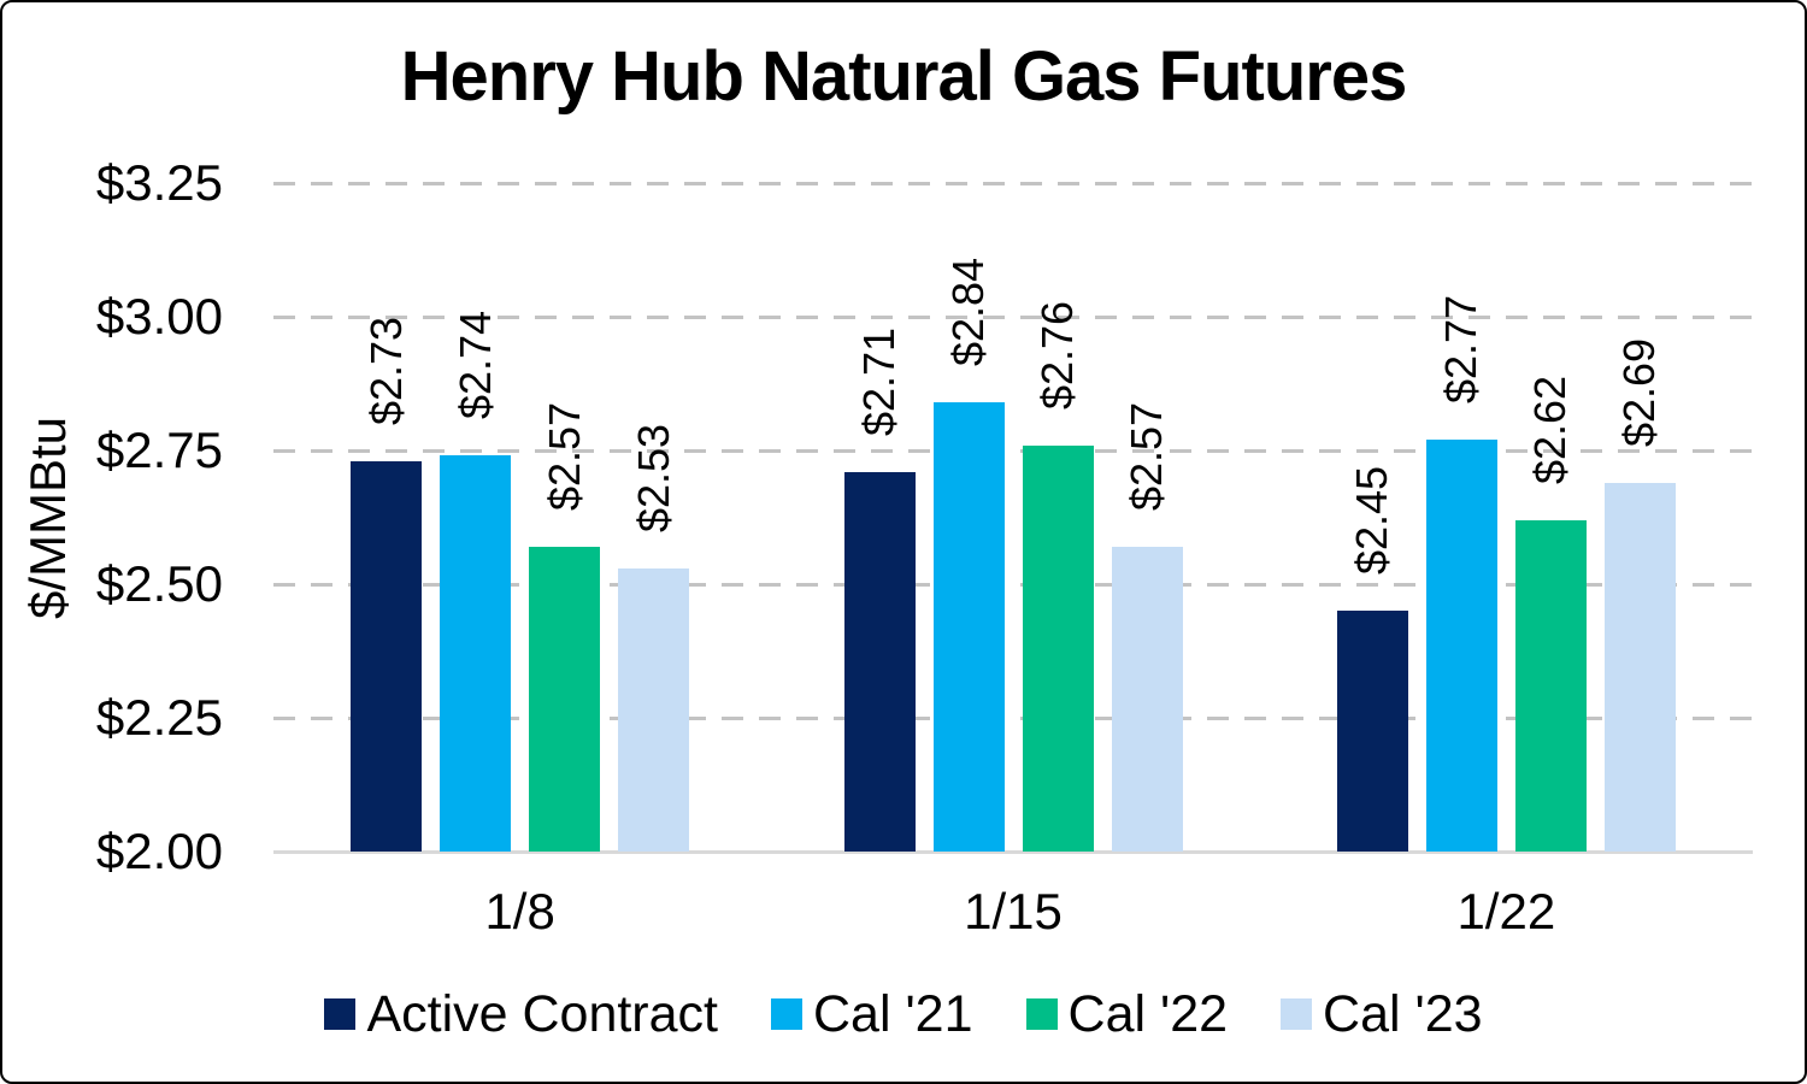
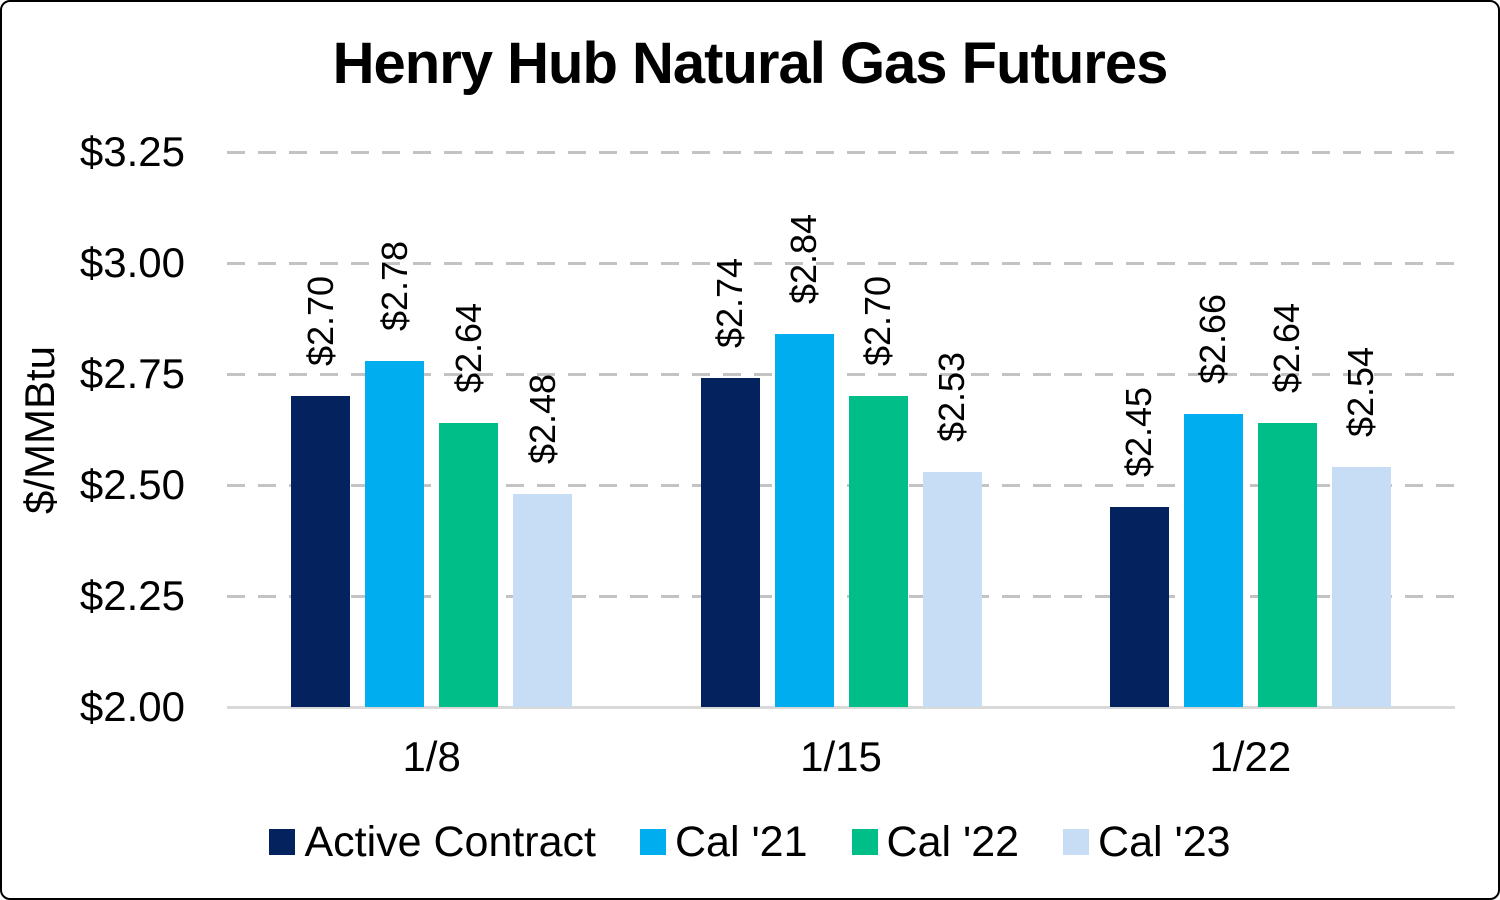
Active Contract/1/8: $2.73 -> $2.70
Cal '21/1/8: $2.74 -> $2.78
Cal '22/1/8: $2.57 -> $2.64
Cal '23/1/8: $2.53 -> $2.48
Active Contract/1/15: $2.71 -> $2.74
Cal '22/1/15: $2.76 -> $2.70
Cal '23/1/15: $2.57 -> $2.53
Cal '21/1/22: $2.77 -> $2.66
Cal '22/1/22: $2.62 -> $2.64
Cal '23/1/22: $2.69 -> $2.54
